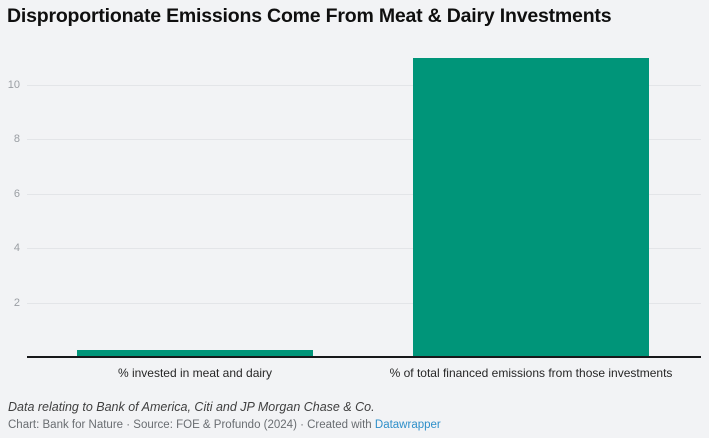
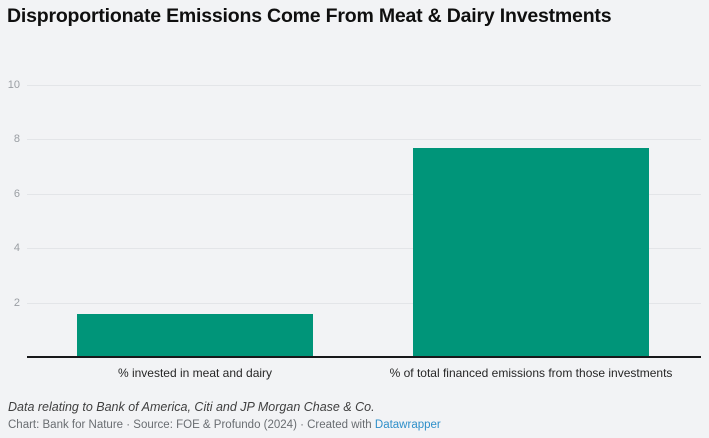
% invested in meat and dairy: 0.2 -> 1.6
% of total financed emissions from those investments: 11.0 -> 7.7
